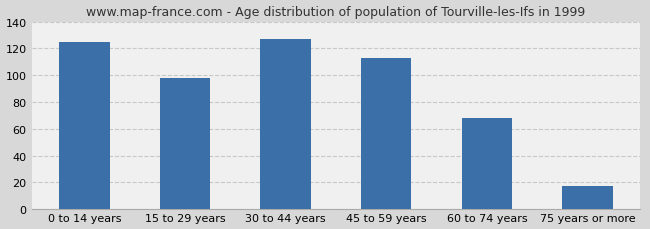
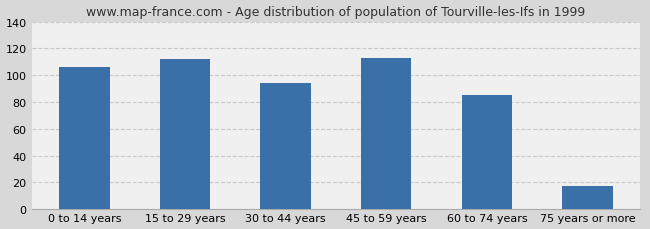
0 to 14 years: 125 -> 106
15 to 29 years: 98 -> 112
30 to 44 years: 127 -> 94
60 to 74 years: 68 -> 85
